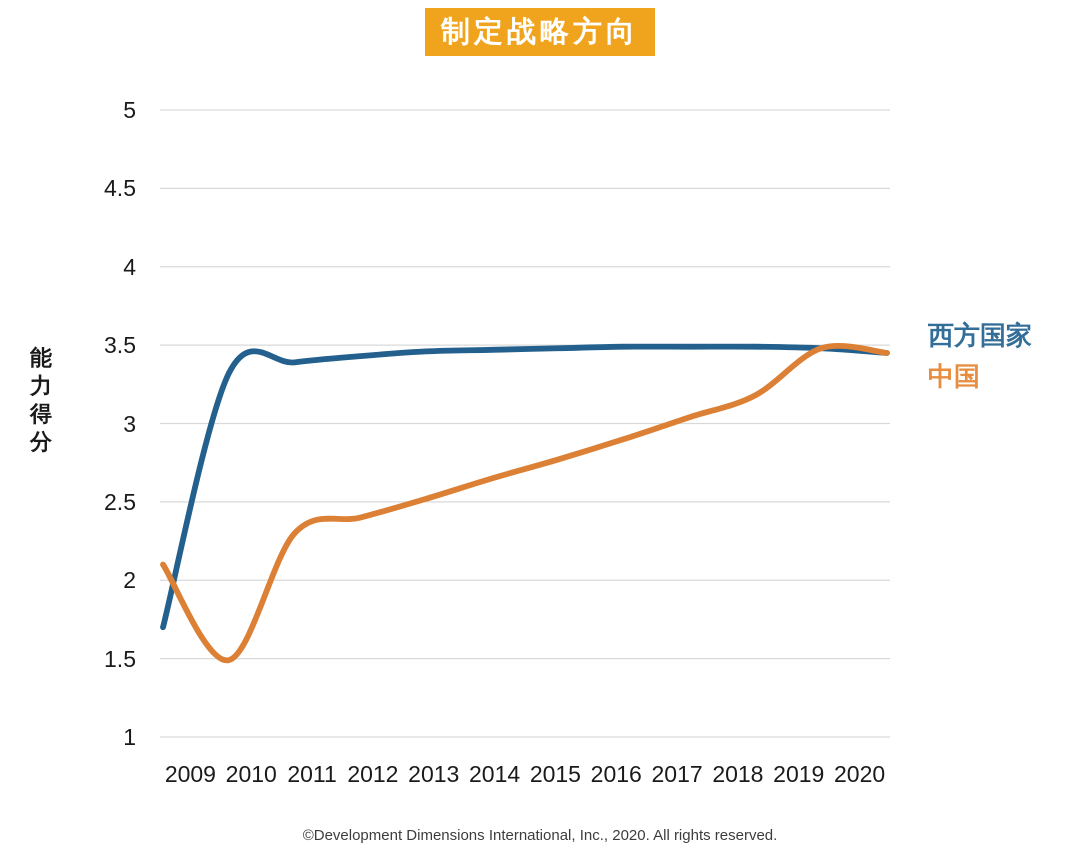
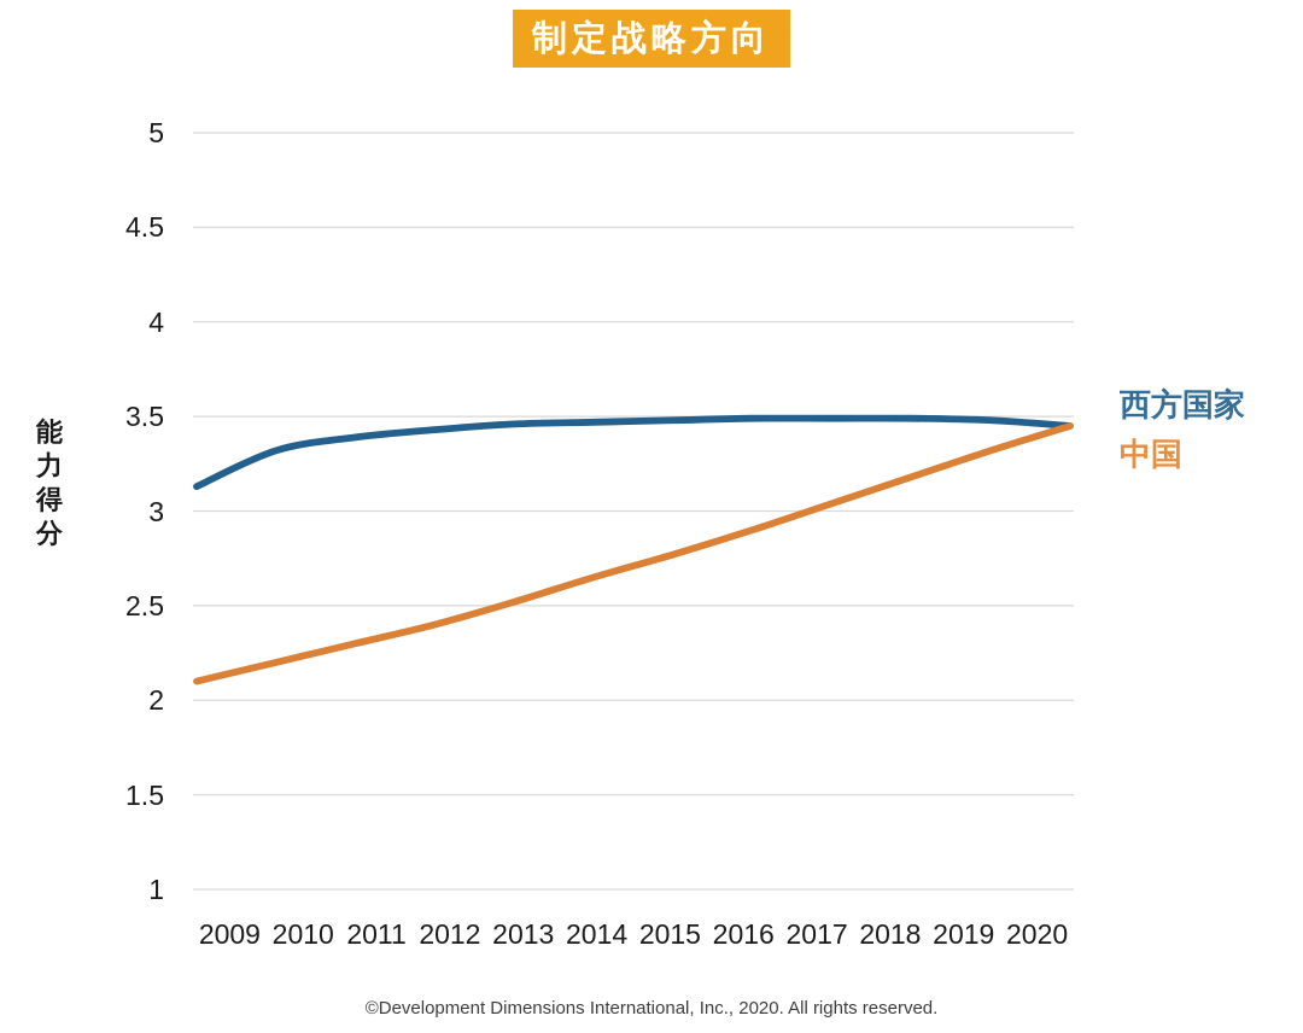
西方国家/2009: 1.70 -> 3.13
中国/2010: 1.49 -> 2.20
中国/2019: 3.48 -> 3.32
